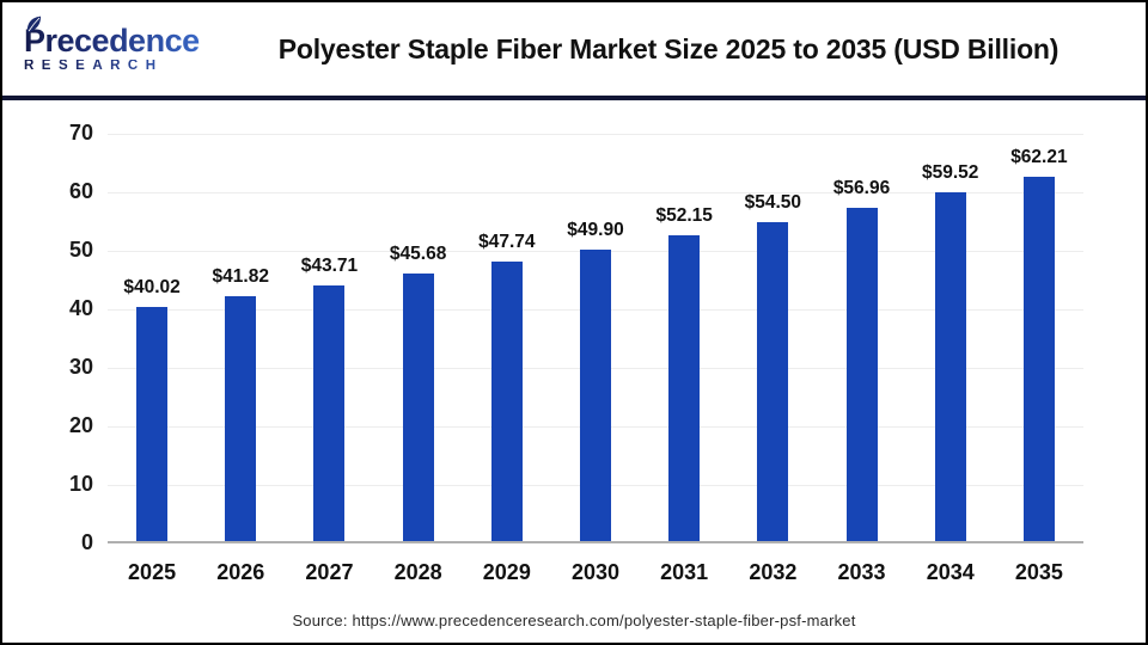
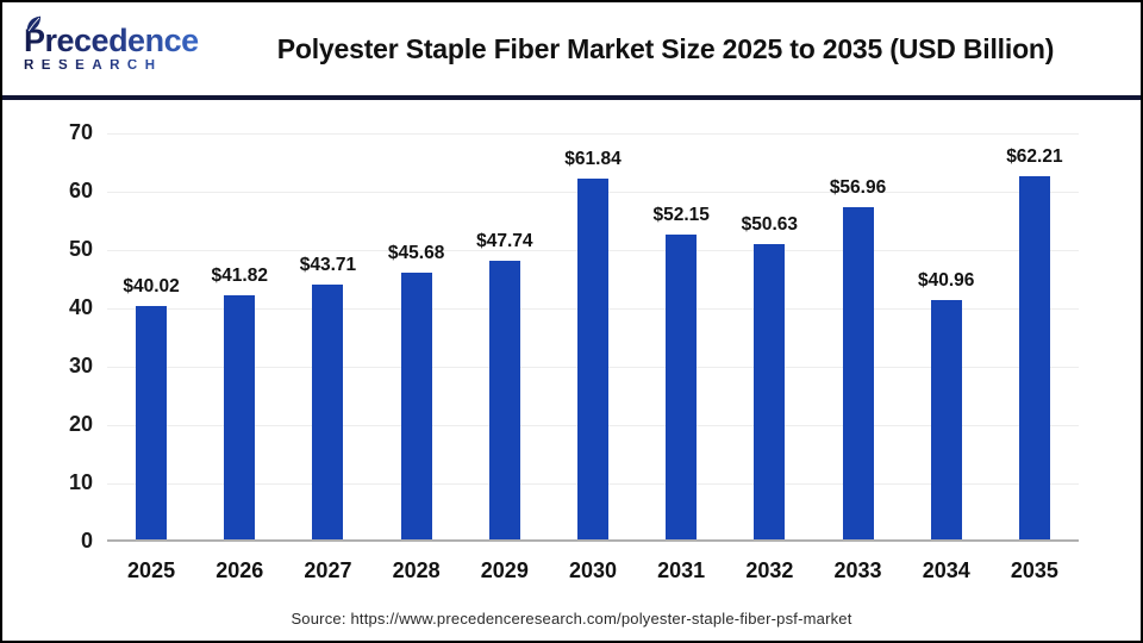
2030: $49.90 -> $61.84
2032: $54.50 -> $50.63
2034: $59.52 -> $40.96
